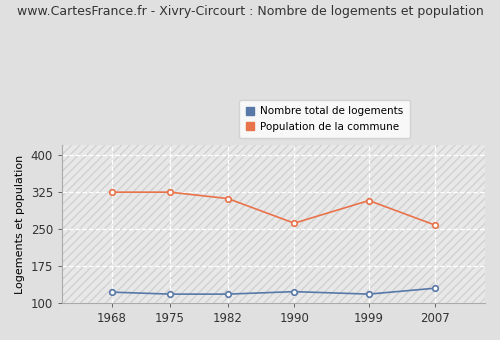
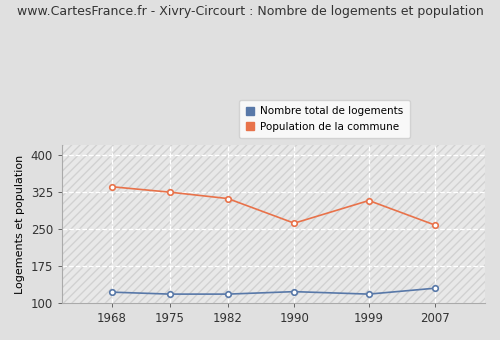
Population de la commune/1968: 325 -> 336
